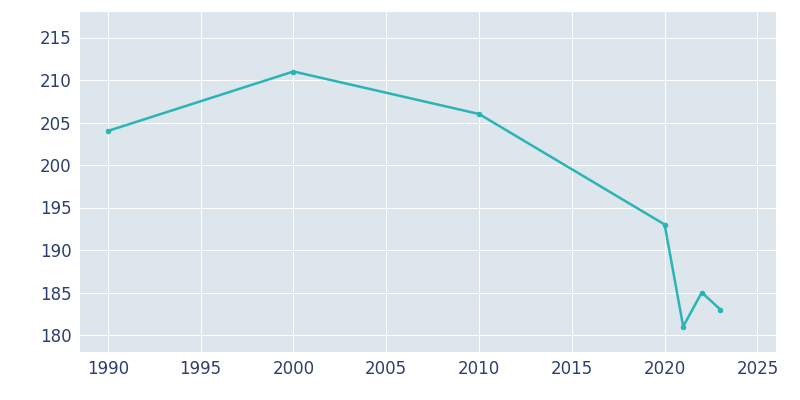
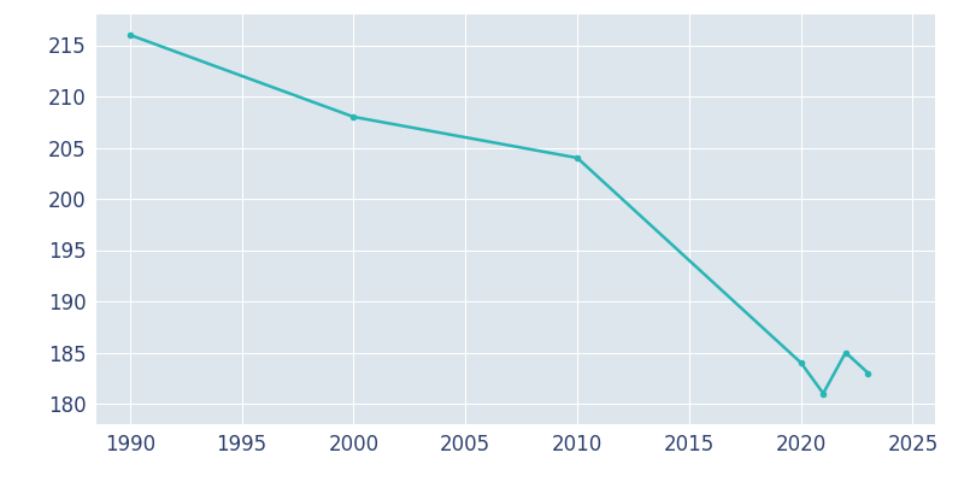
1990: 204 -> 216
2000: 211 -> 208
2010: 206 -> 204
2020: 193 -> 184
